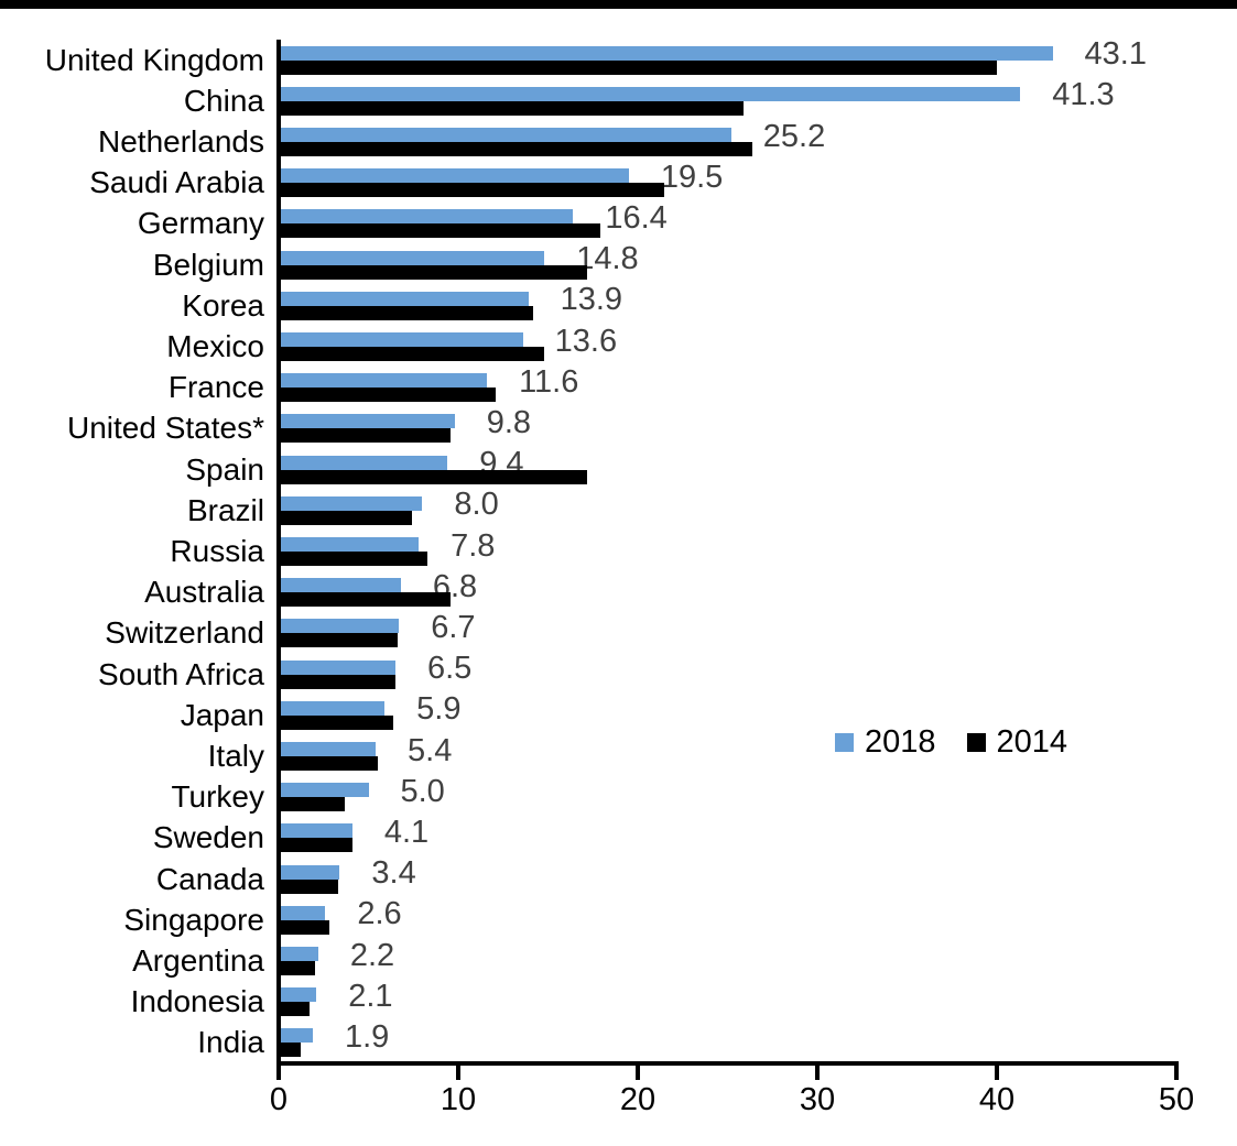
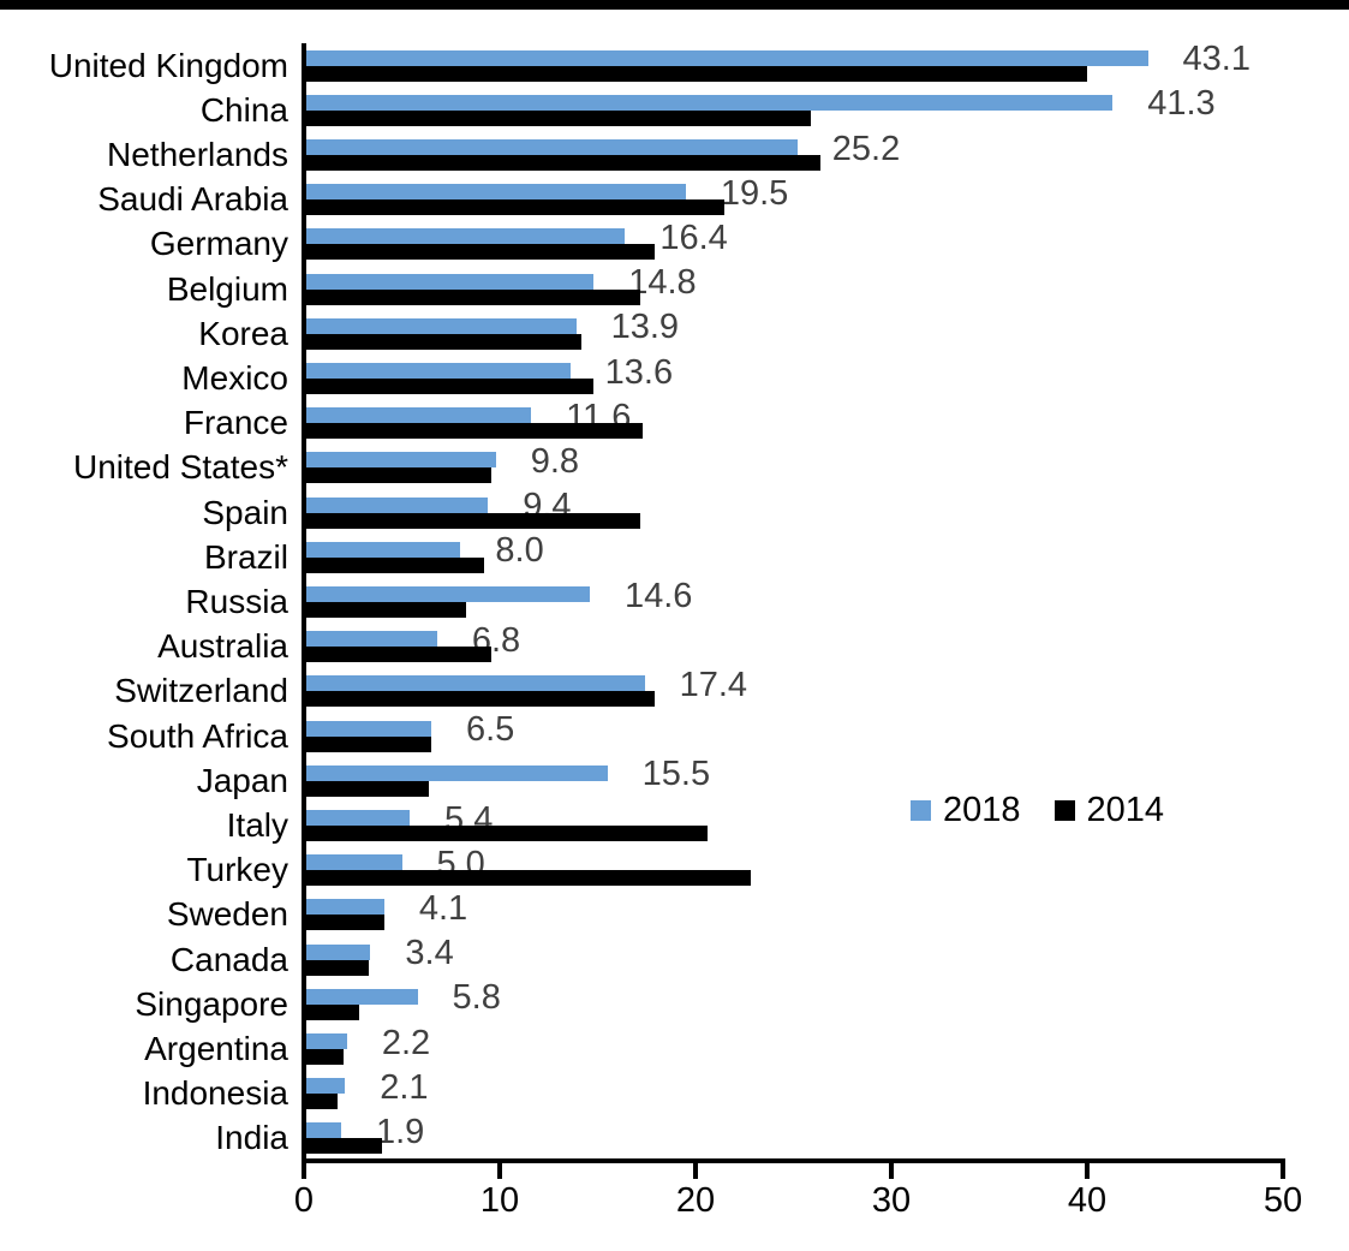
2014/France: 12.1 -> 17.3
2014/Brazil: 7.4 -> 9.2
2018/Russia: 7.8 -> 14.6
2018/Switzerland: 6.7 -> 17.4
2014/Switzerland: 6.6 -> 17.9
2018/Japan: 5.9 -> 15.5
2014/Italy: 5.5 -> 20.6
2014/Turkey: 3.7 -> 22.8
2018/Singapore: 2.6 -> 5.8
2014/India: 1.2 -> 4.0
